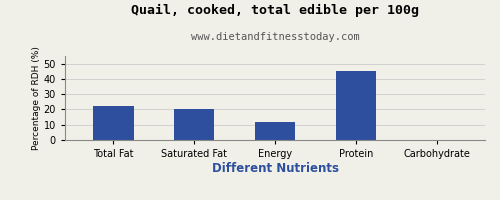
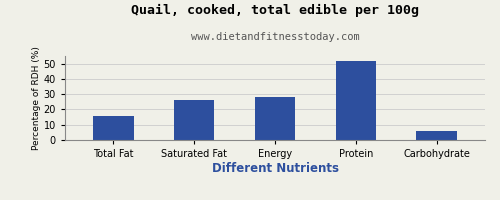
Total Fat: 22 -> 16
Saturated Fat: 20 -> 26
Energy: 12 -> 28
Protein: 45 -> 52
Carbohydrate: 0 -> 6
